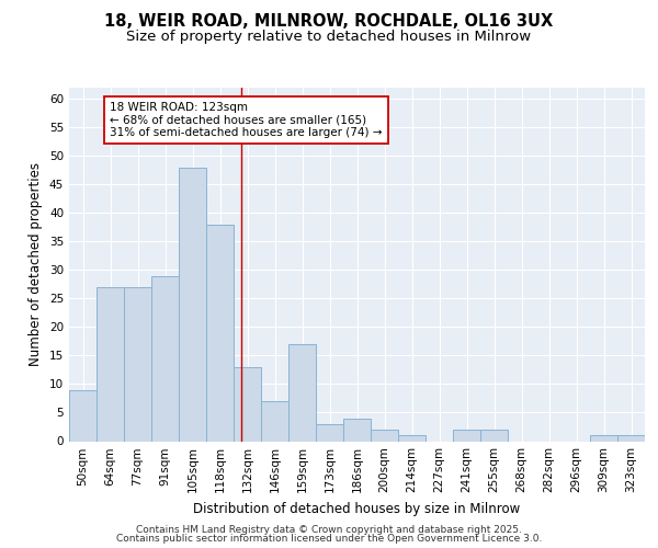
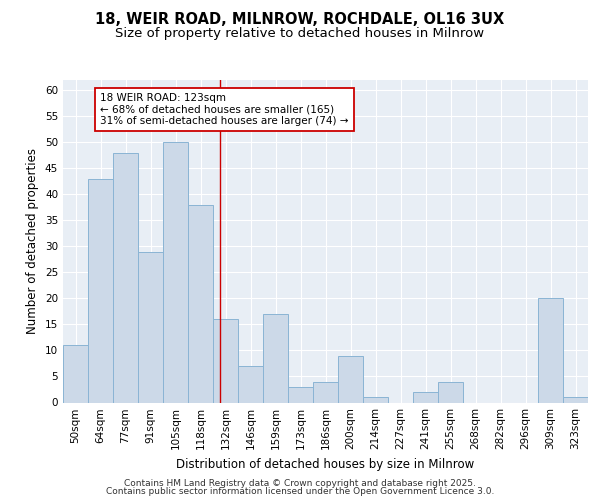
50sqm: 9 -> 11
64sqm: 27 -> 43
77sqm: 27 -> 48
105sqm: 48 -> 50
132sqm: 13 -> 16
200sqm: 2 -> 9
255sqm: 2 -> 4
309sqm: 1 -> 20
